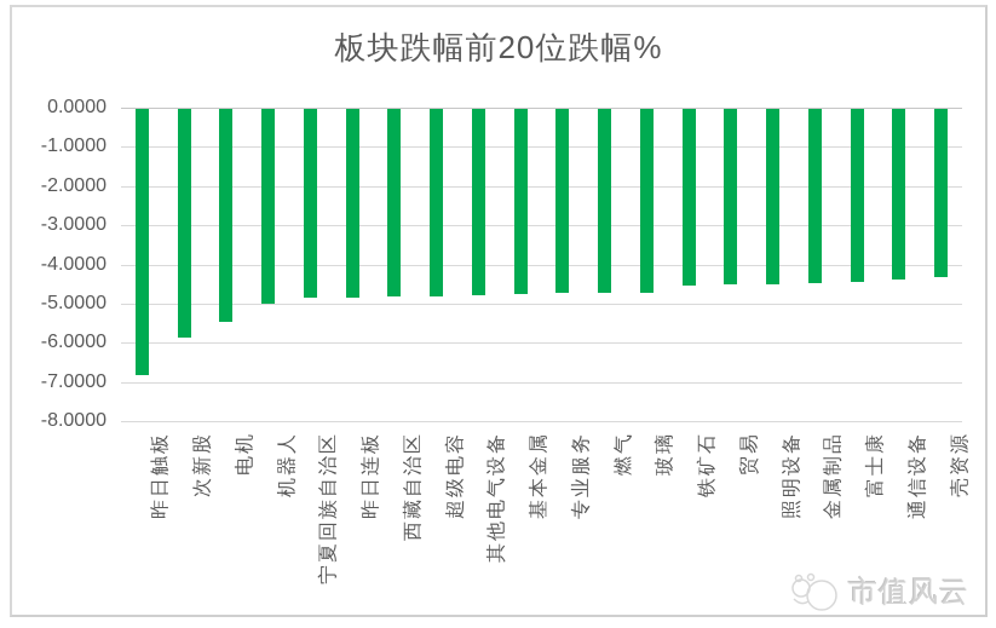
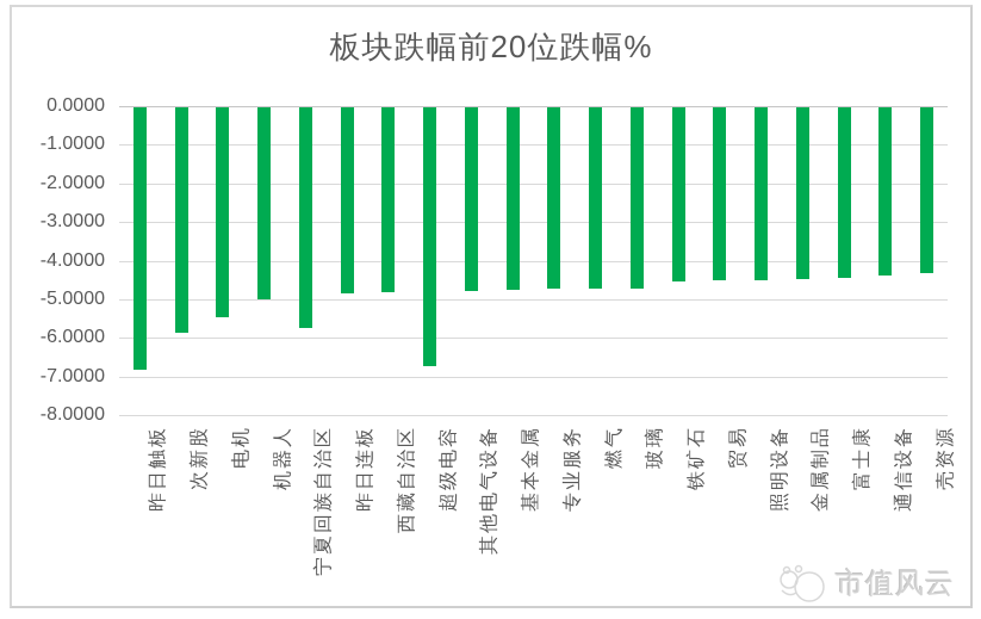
宁夏回族自治区: -4.8 -> -5.7
超级电容: -4.8 -> -6.7
